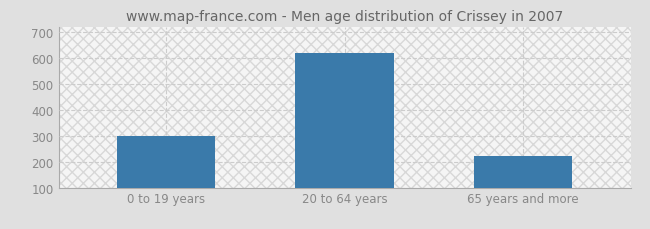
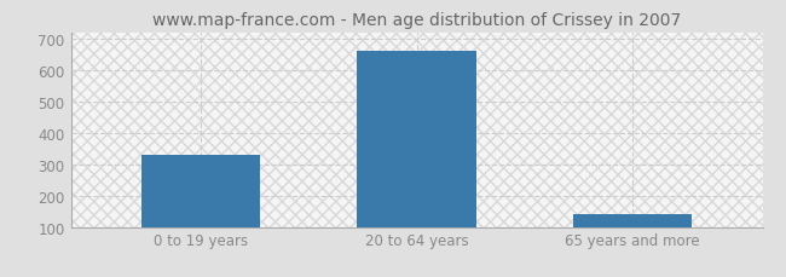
0 to 19 years: 300 -> 330
20 to 64 years: 620 -> 660
65 years and more: 220 -> 140
